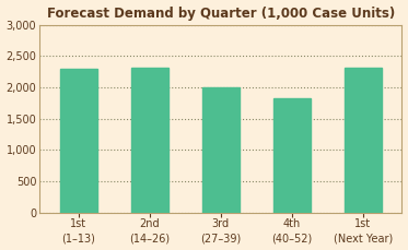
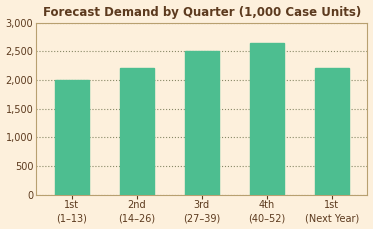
1st (1–13): 2,300 -> 2,000
2nd (14–26): 2,320 -> 2,200
3rd (27–39): 2,000 -> 2,500
4th (40–52): 1,820 -> 2,650
1st (Next Year): 2,320 -> 2,200
